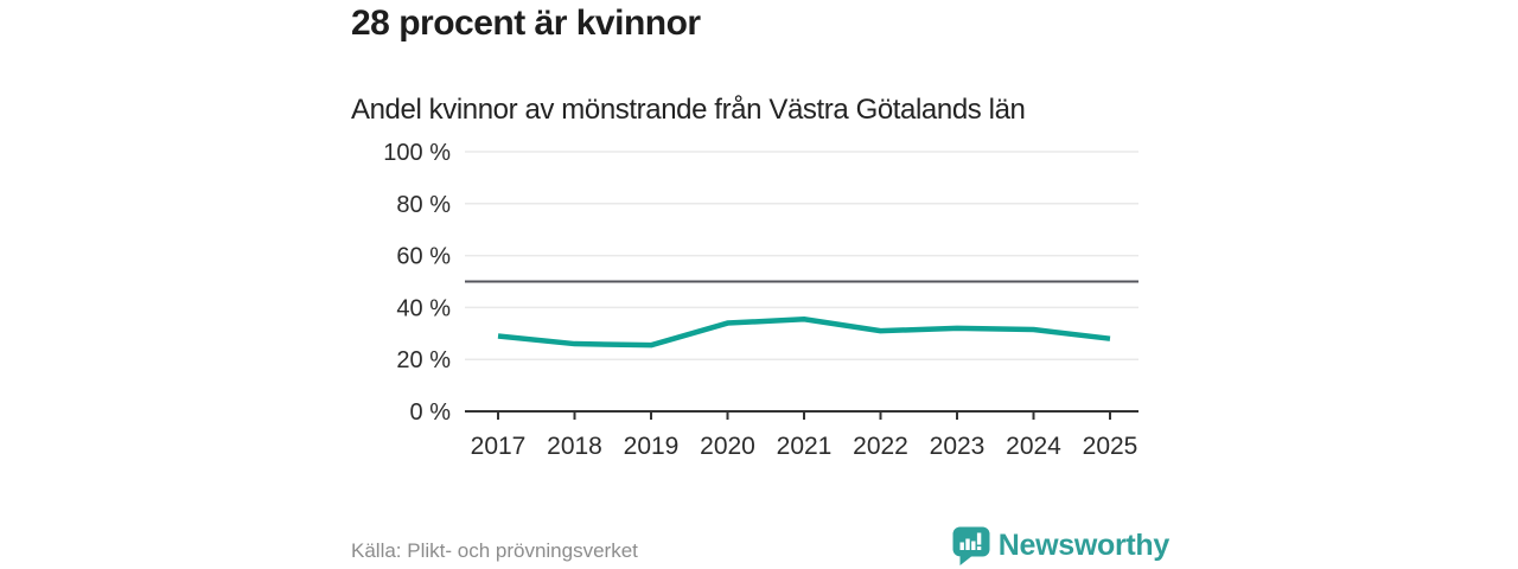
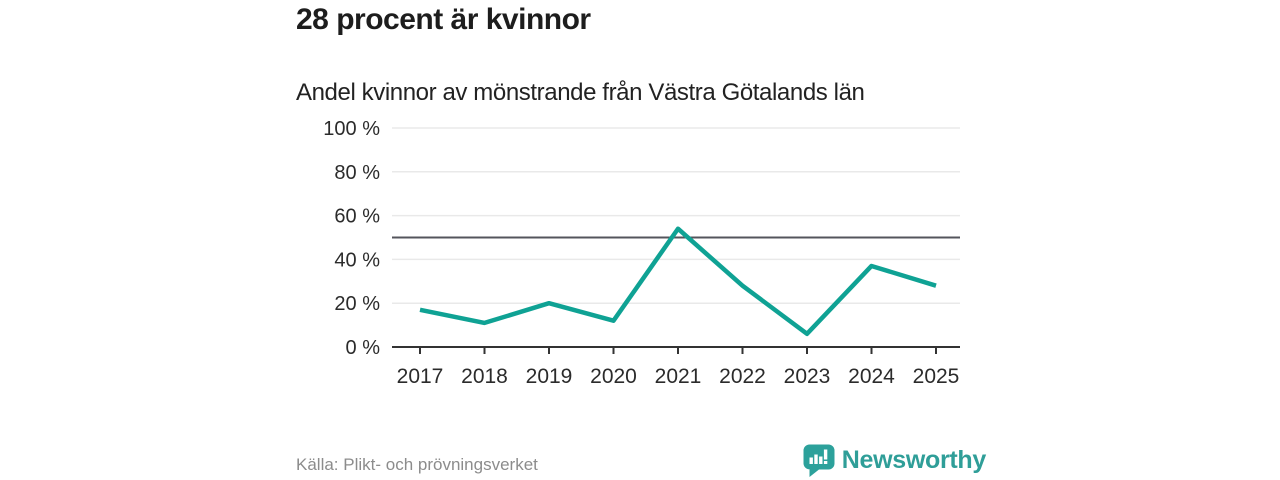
2017: 29% -> 17%
2018: 26% -> 11%
2019: 26% -> 20%
2020: 34% -> 12%
2021: 36% -> 54%
2022: 31% -> 28%
2023: 32% -> 6%
2024: 32% -> 37%
